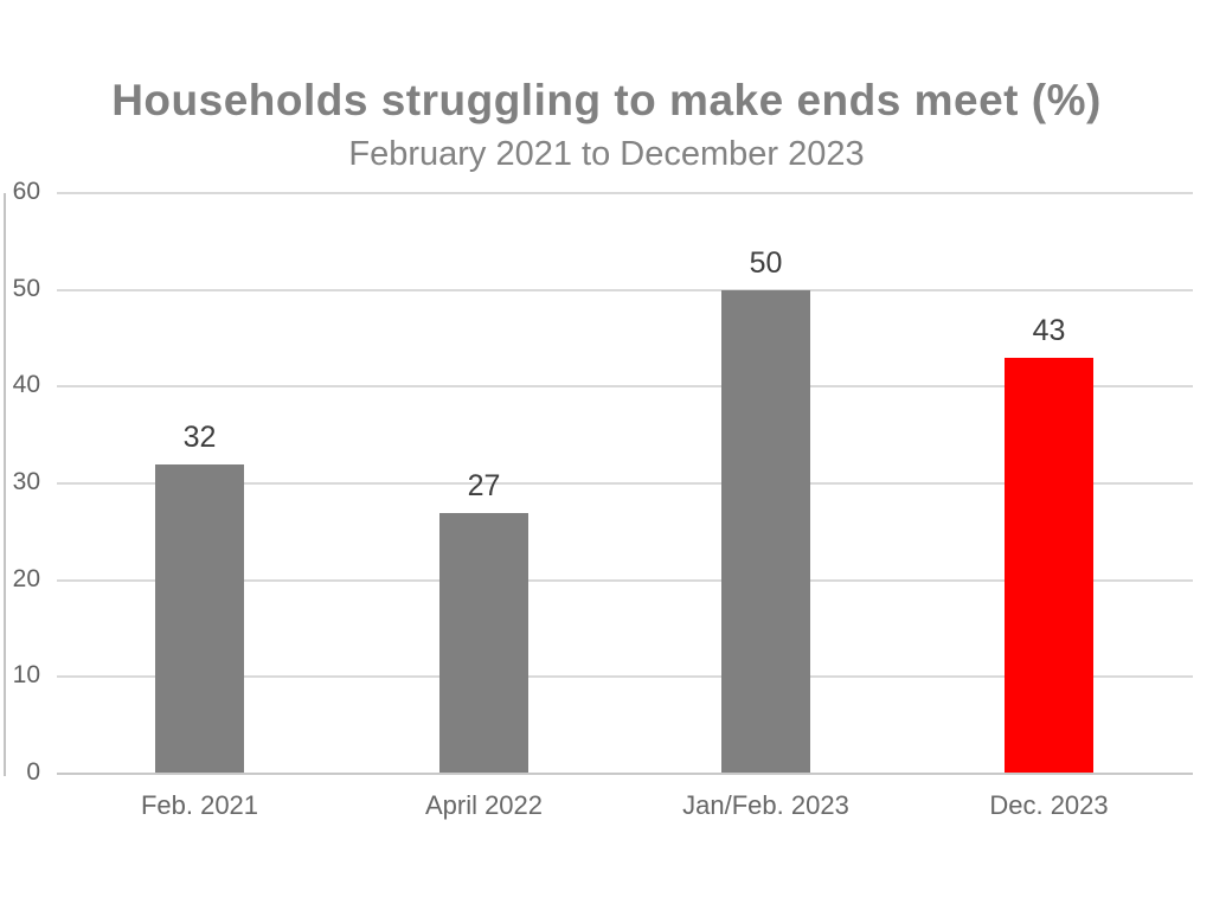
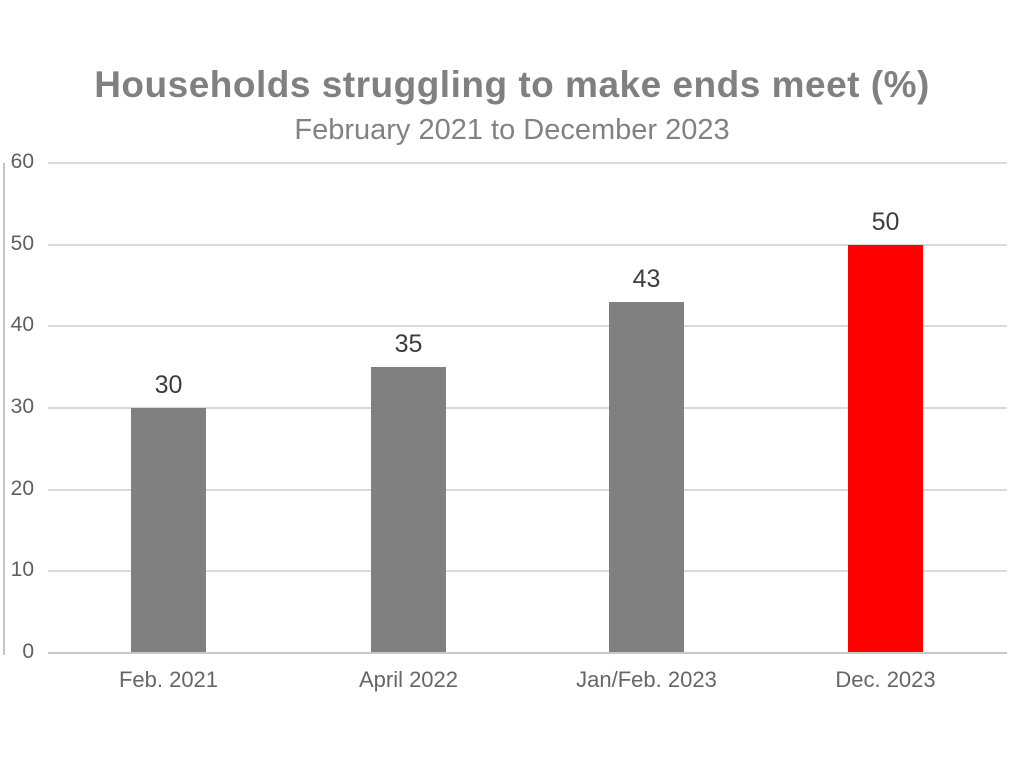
Feb. 2021: 32 -> 30
April 2022: 27 -> 35
Jan/Feb. 2023: 50 -> 43
Dec. 2023: 43 -> 50
